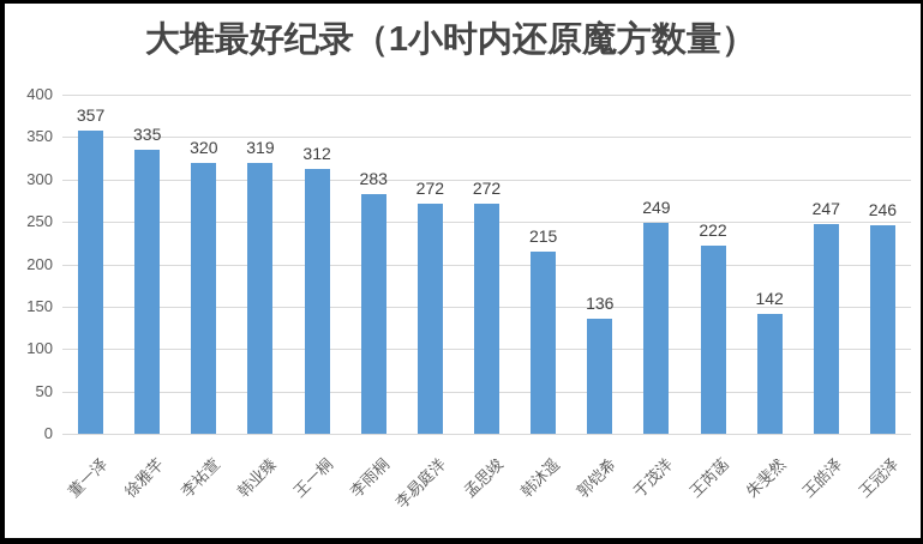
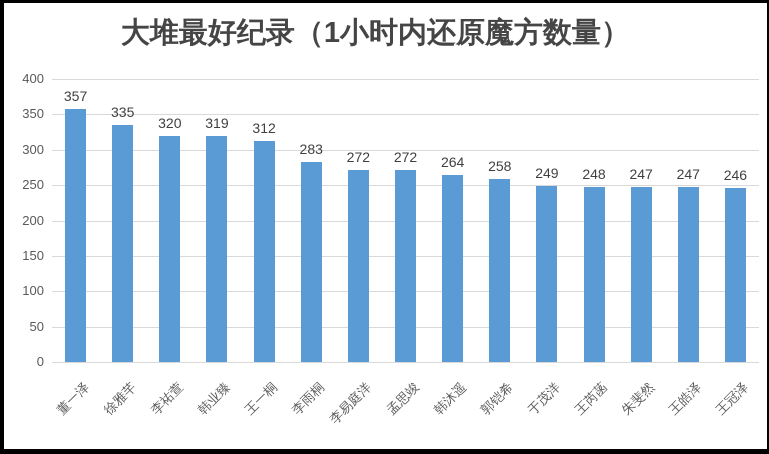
韩沐遥: 215 -> 264
郭铠希: 136 -> 258
王芮菡: 222 -> 248
朱斐然: 142 -> 247
